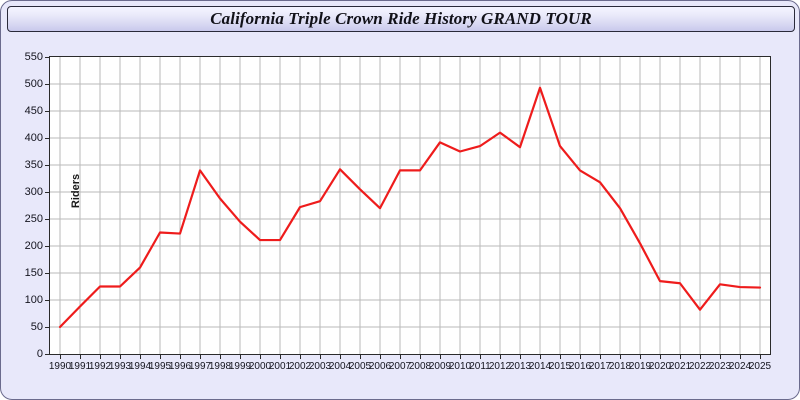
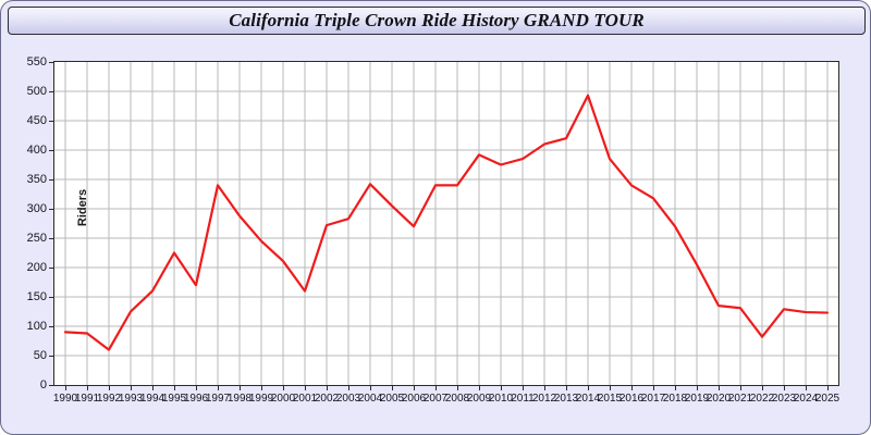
1990: 50 -> 90
1992: 120 -> 60
1996: 220 -> 170
2001: 210 -> 160
2013: 380 -> 420
